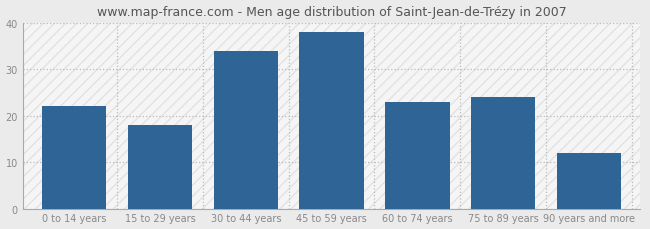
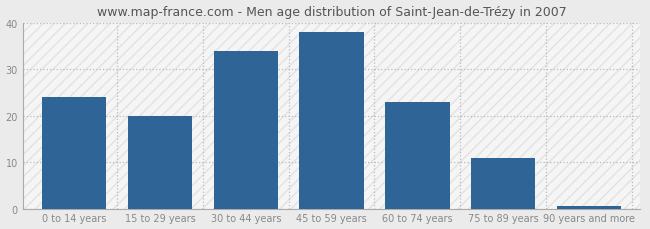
0 to 14 years: 22.0 -> 24.0
15 to 29 years: 18.0 -> 20.0
75 to 89 years: 24.0 -> 11.0
90 years and more: 12.0 -> 0.5
